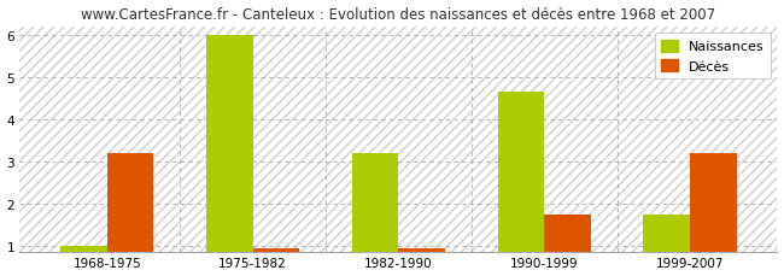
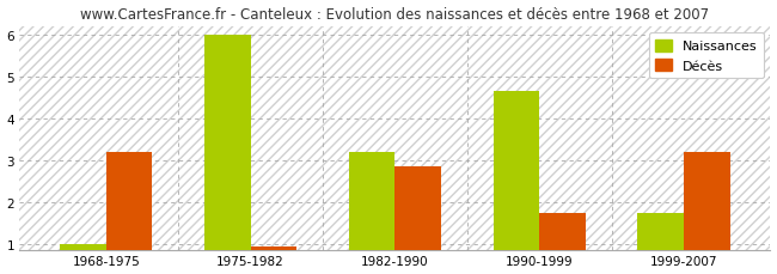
Décès/1982-1990: 0.95 -> 2.85
